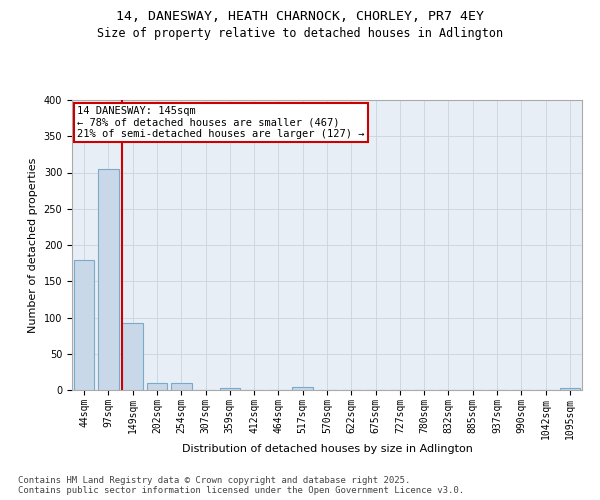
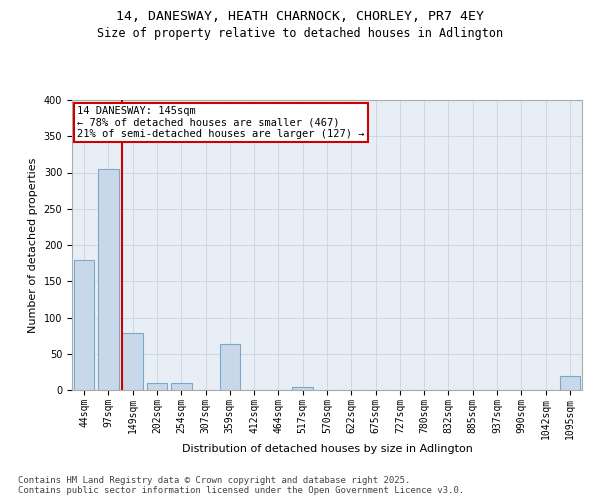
149sqm: 93 -> 78
359sqm: 3 -> 64
1095sqm: 3 -> 20
